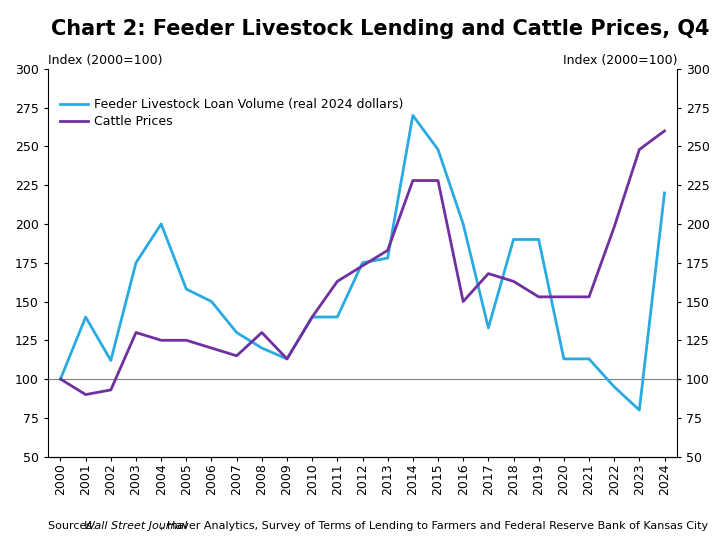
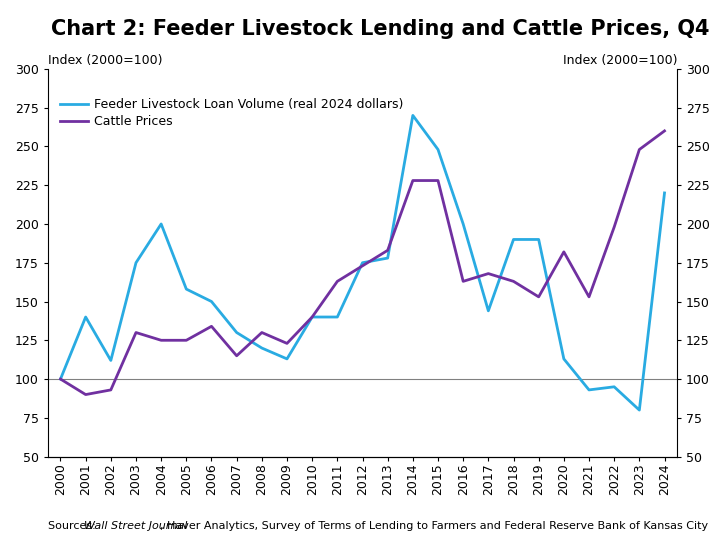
Cattle Prices/2006: 120 -> 134
Cattle Prices/2009: 113 -> 123
Cattle Prices/2016: 150 -> 163
Feeder Livestock Loan Volume (real 2024 dollars)/2017: 133 -> 144
Cattle Prices/2020: 153 -> 182
Feeder Livestock Loan Volume (real 2024 dollars)/2021: 113 -> 93
